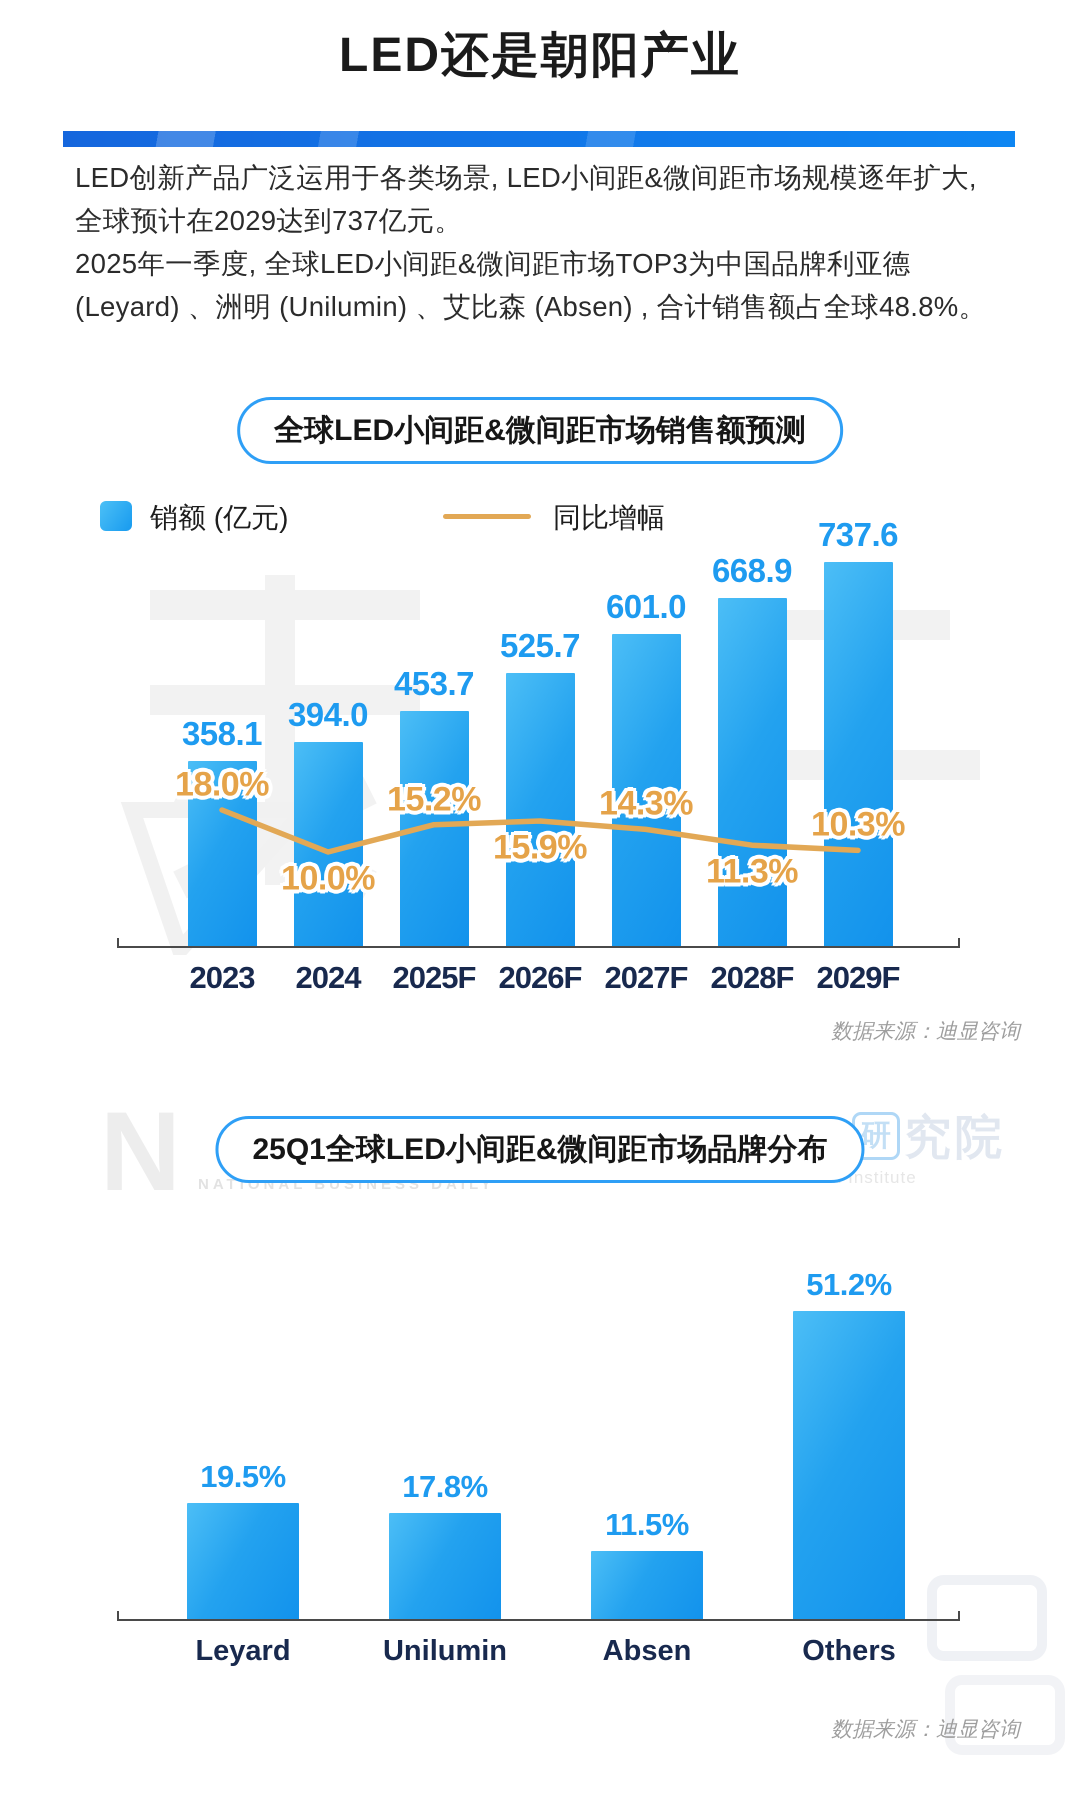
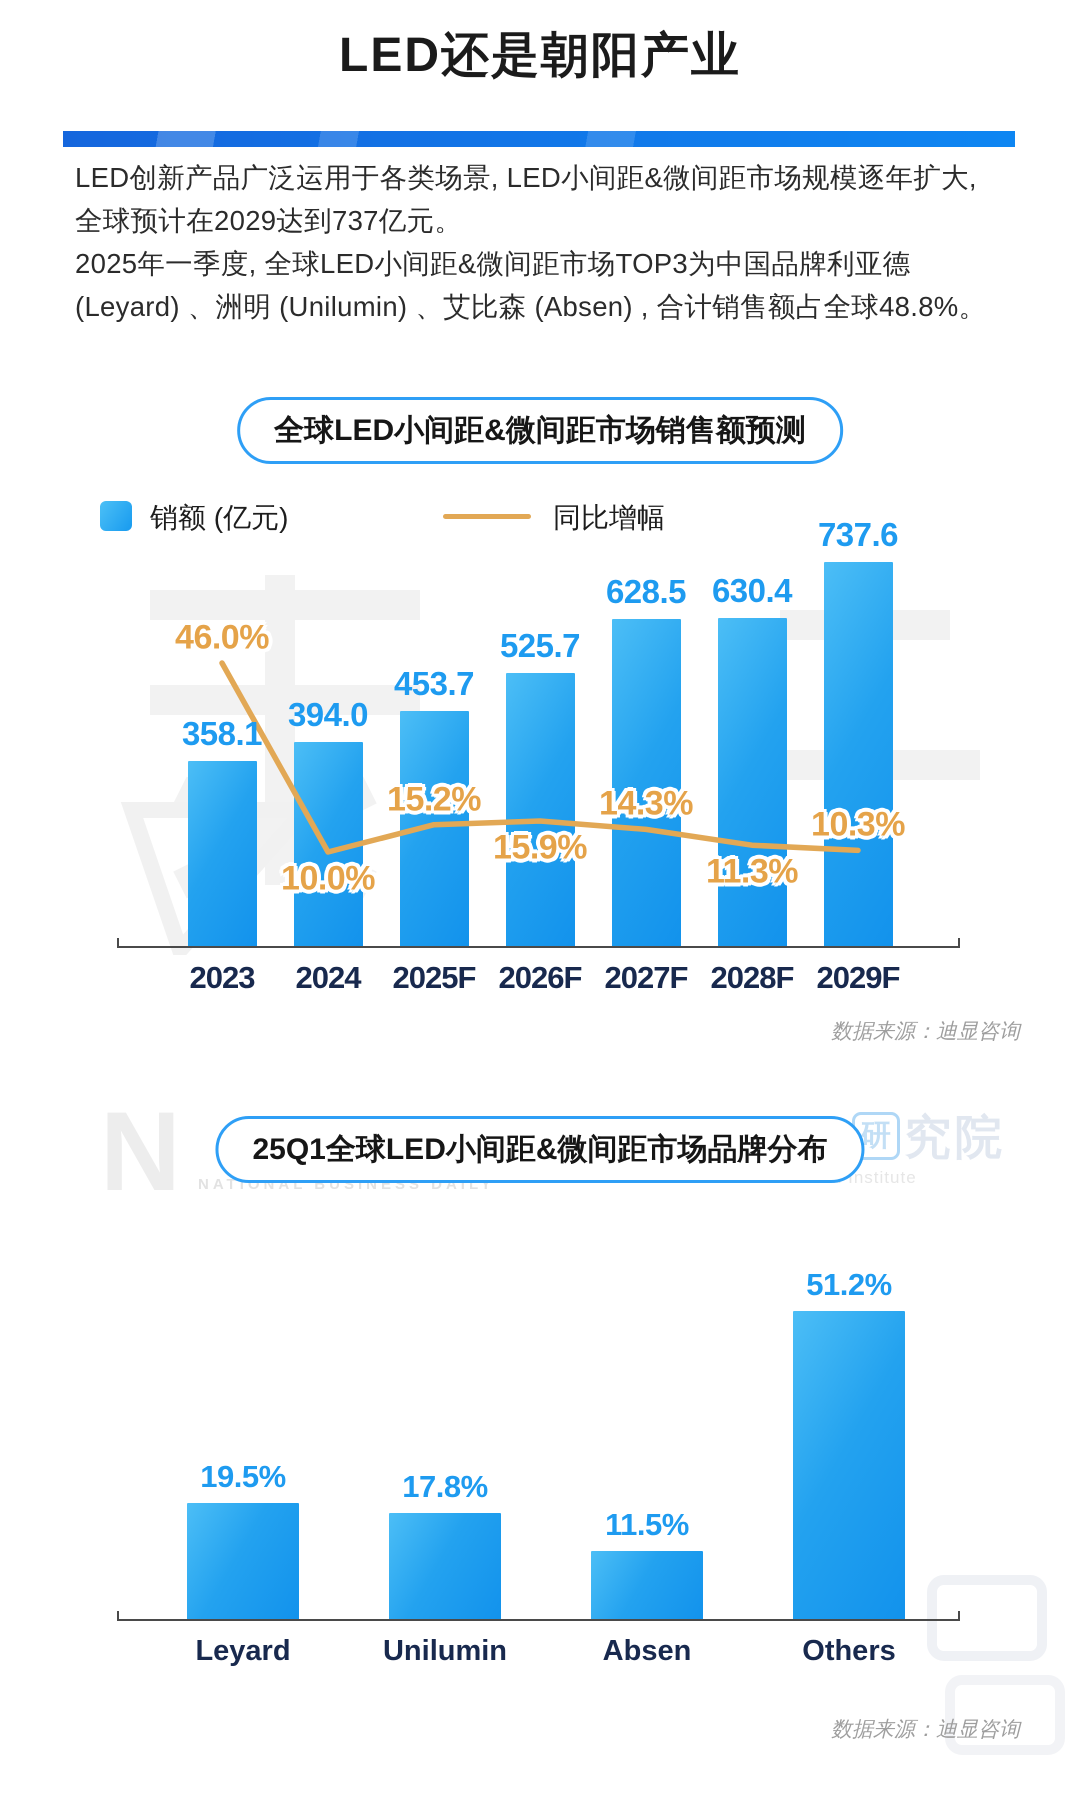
全球LED小间距&微间距市场销售额预测/同比增幅/2023: 18.0% -> 46.0%
全球LED小间距&微间距市场销售额预测/销额 (亿元)/2027F: 601.0 -> 628.5
全球LED小间距&微间距市场销售额预测/销额 (亿元)/2028F: 668.9 -> 630.4
